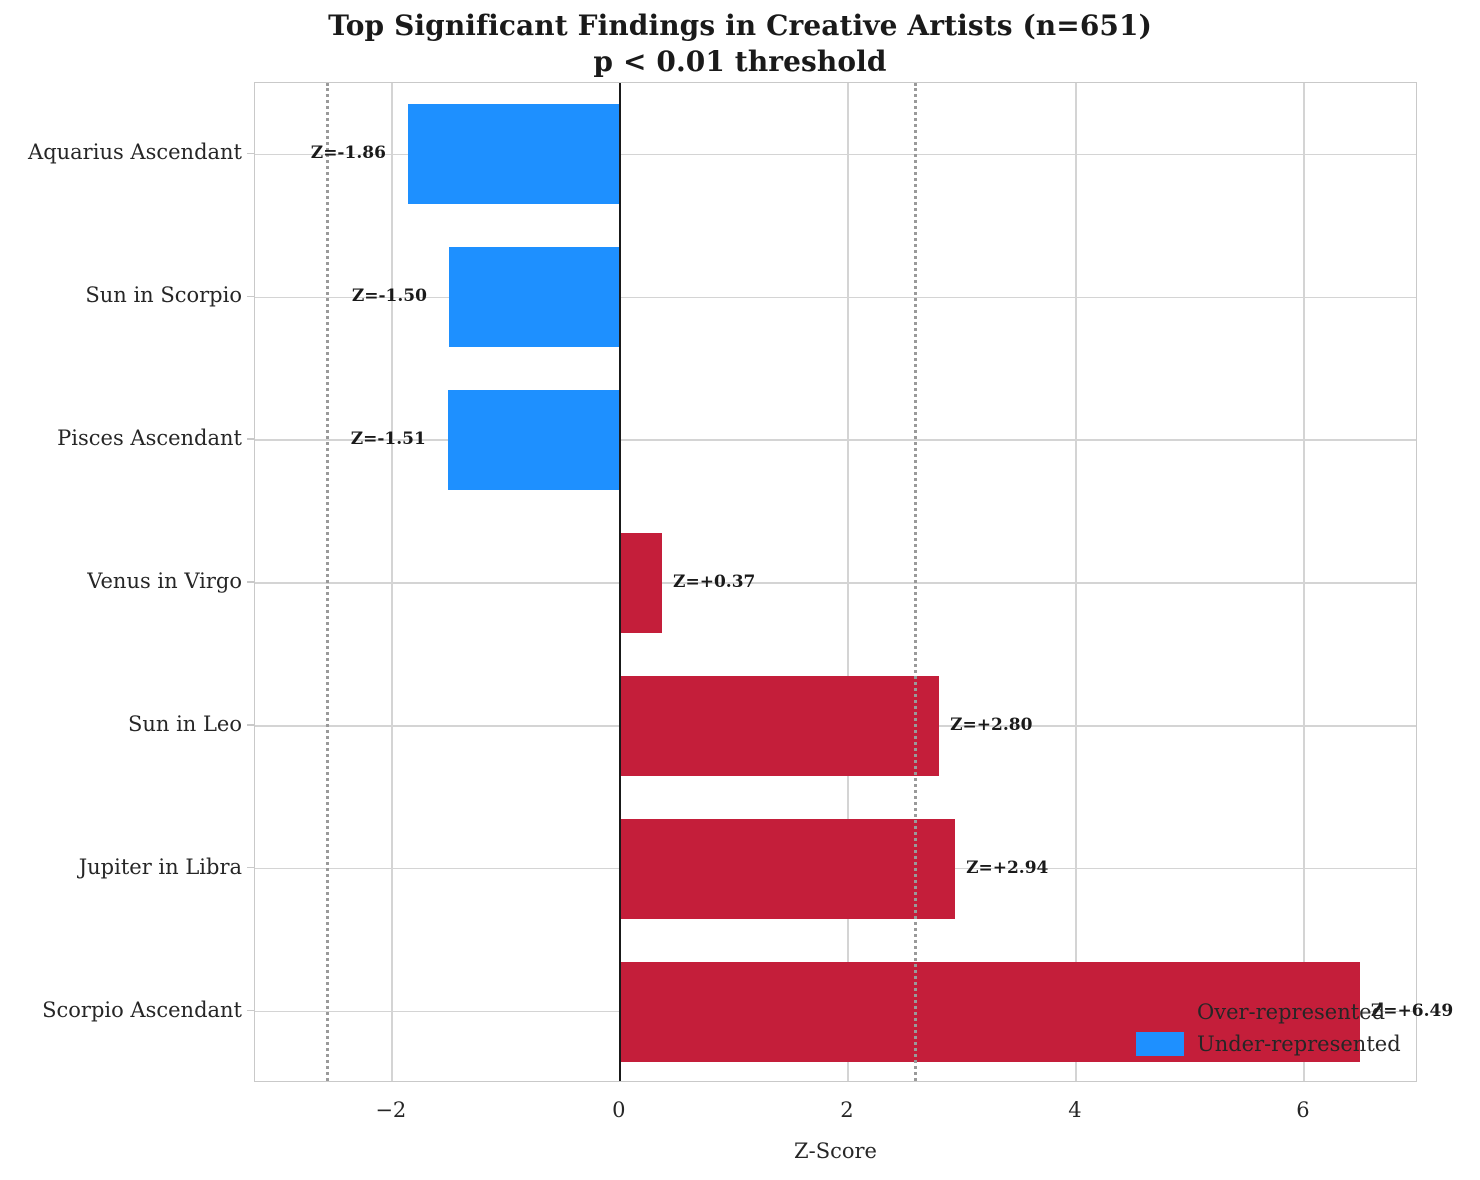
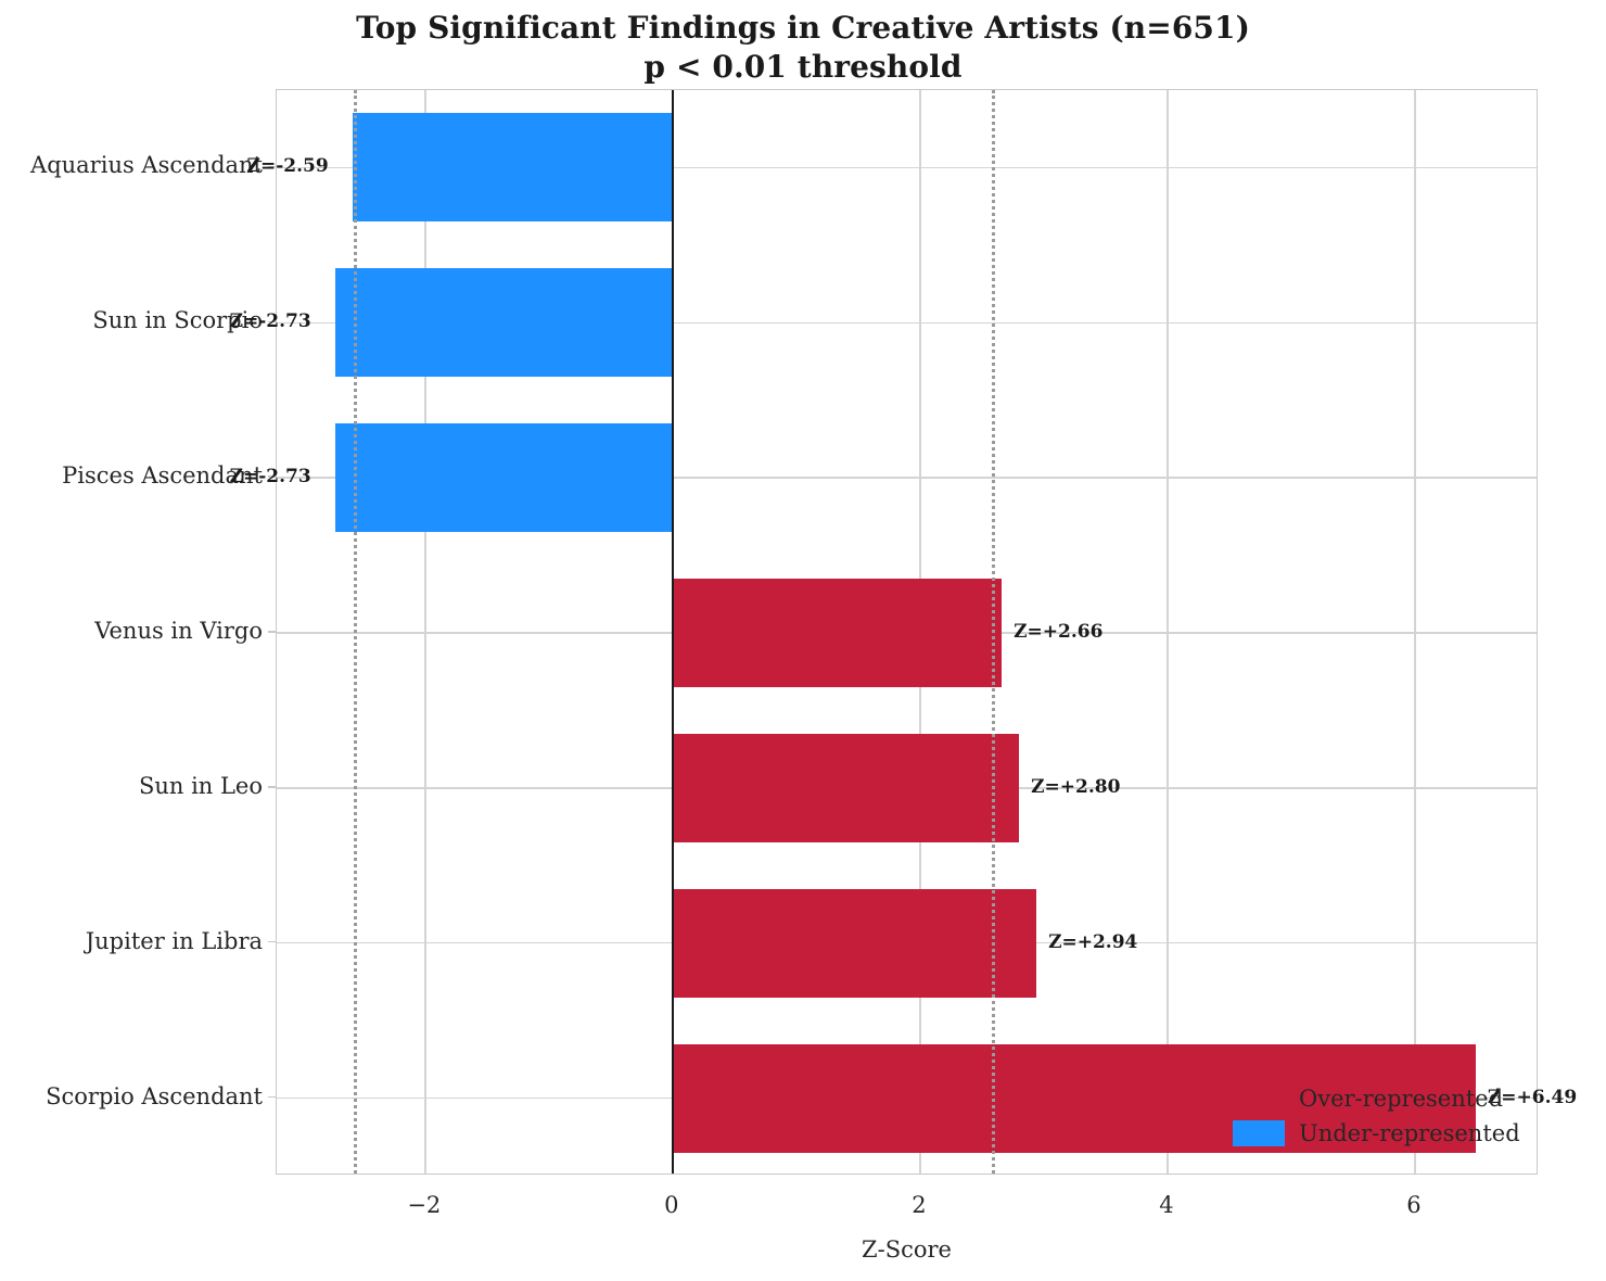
Aquarius Ascendant: -1.86 -> -2.59
Sun in Scorpio: -1.50 -> -2.73
Pisces Ascendant: -1.51 -> -2.73
Venus in Virgo: +0.37 -> +2.66
